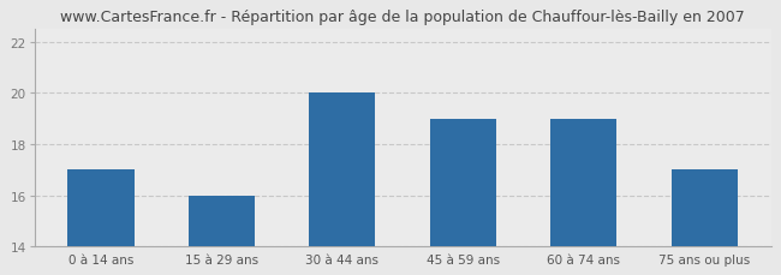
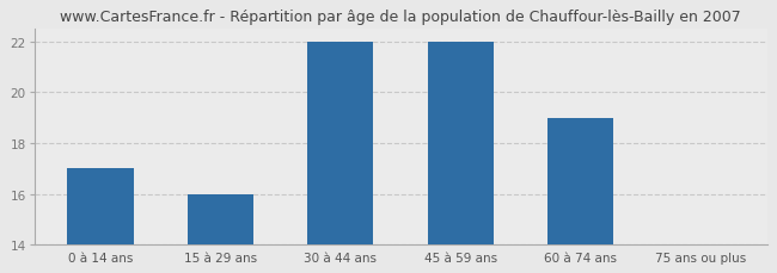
30 à 44 ans: 20 -> 22
45 à 59 ans: 19 -> 22
75 ans ou plus: 17 -> 14
